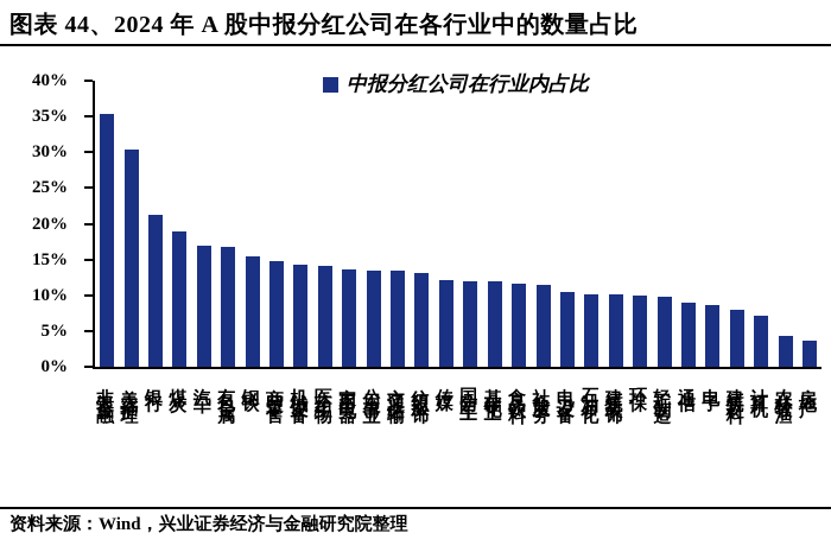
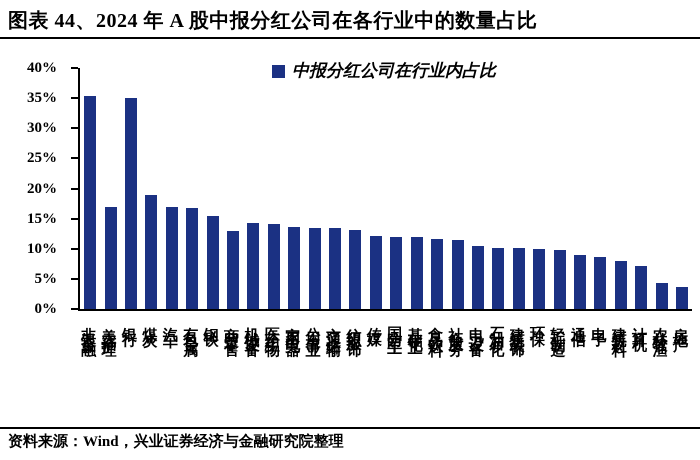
美容护理: 30% -> 17%
银行: 21% -> 35%
商贸零售: 15% -> 13%
